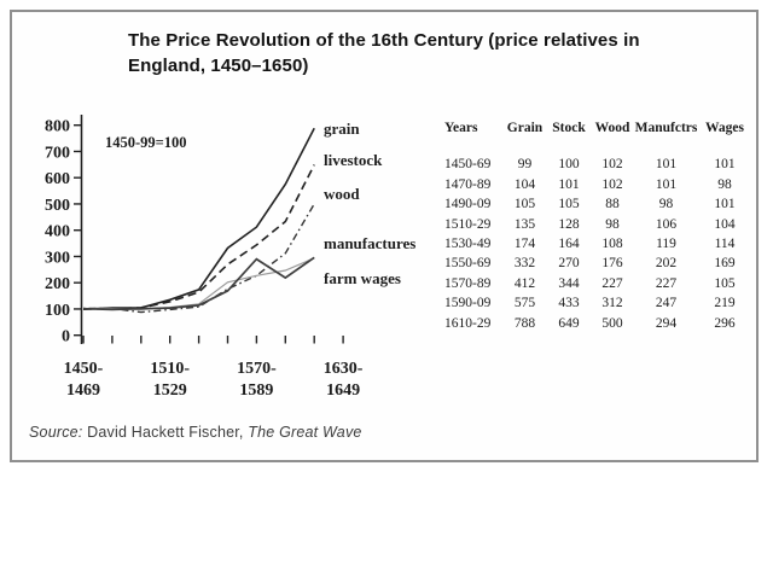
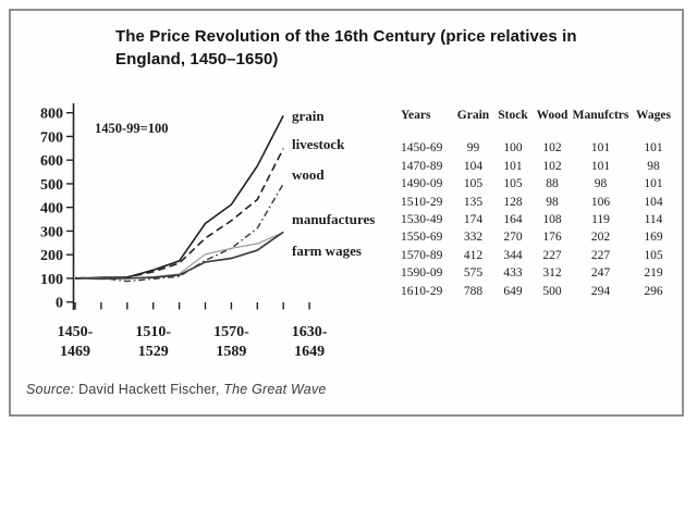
farm wages/1570-89: 290 -> 180
